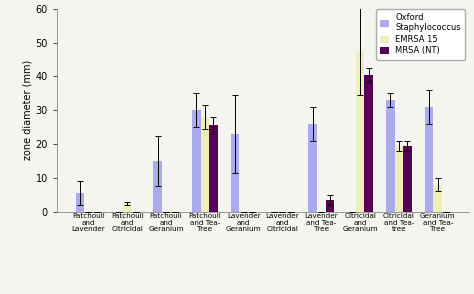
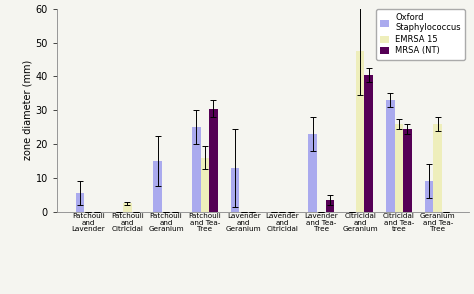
Oxford Staphylococcus/Patchouli and Tea- Tree: 30.0 -> 25.0
EMRSA 15/Patchouli and Tea- Tree: 28.0 -> 16.0
MRSA (NT)/Patchouli and Tea- Tree: 25.5 -> 30.5
Oxford Staphylococcus/Lavender and Geranium: 23.0 -> 13.0
Oxford Staphylococcus/Lavender and Tea- Tree: 26.0 -> 23.0
EMRSA 15/Citricidal and Tea- tree: 19.5 -> 26.0
MRSA (NT)/Citricidal and Tea- tree: 19.5 -> 24.5
Oxford Staphylococcus/Geranium and Tea- Tree: 31.0 -> 9.0
EMRSA 15/Geranium and Tea- Tree: 8.0 -> 26.0
